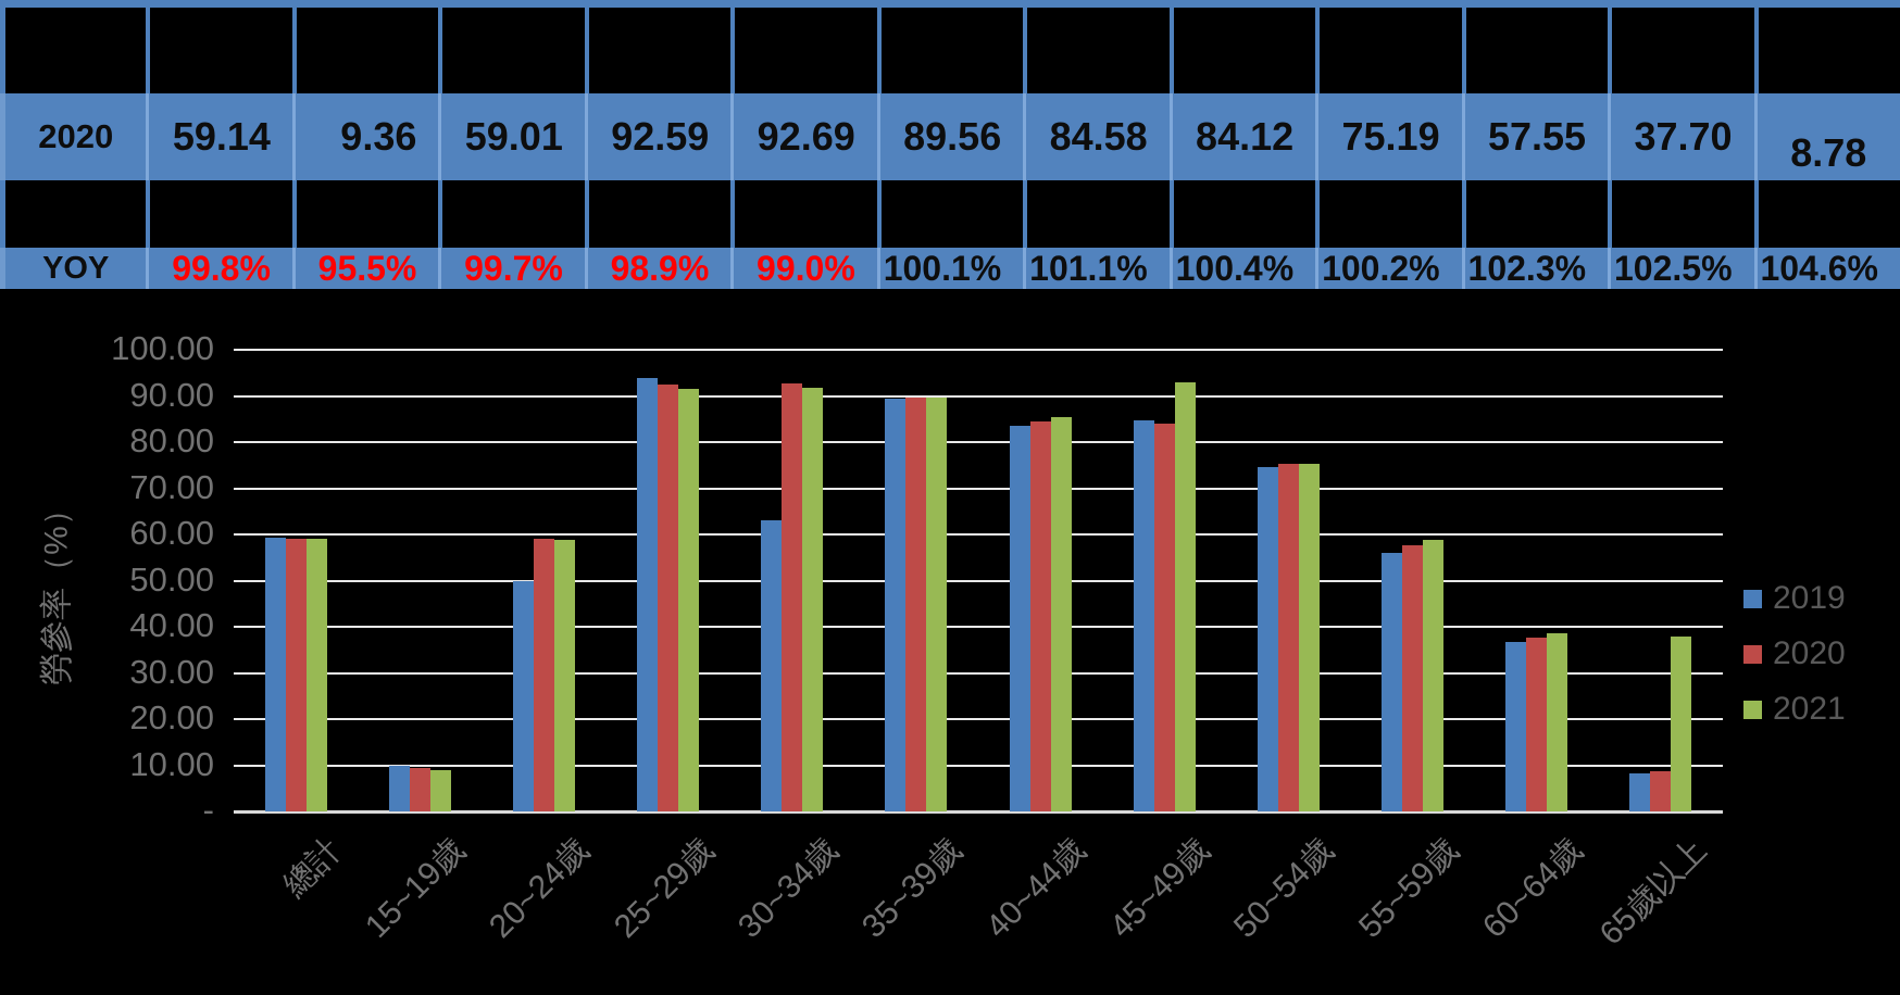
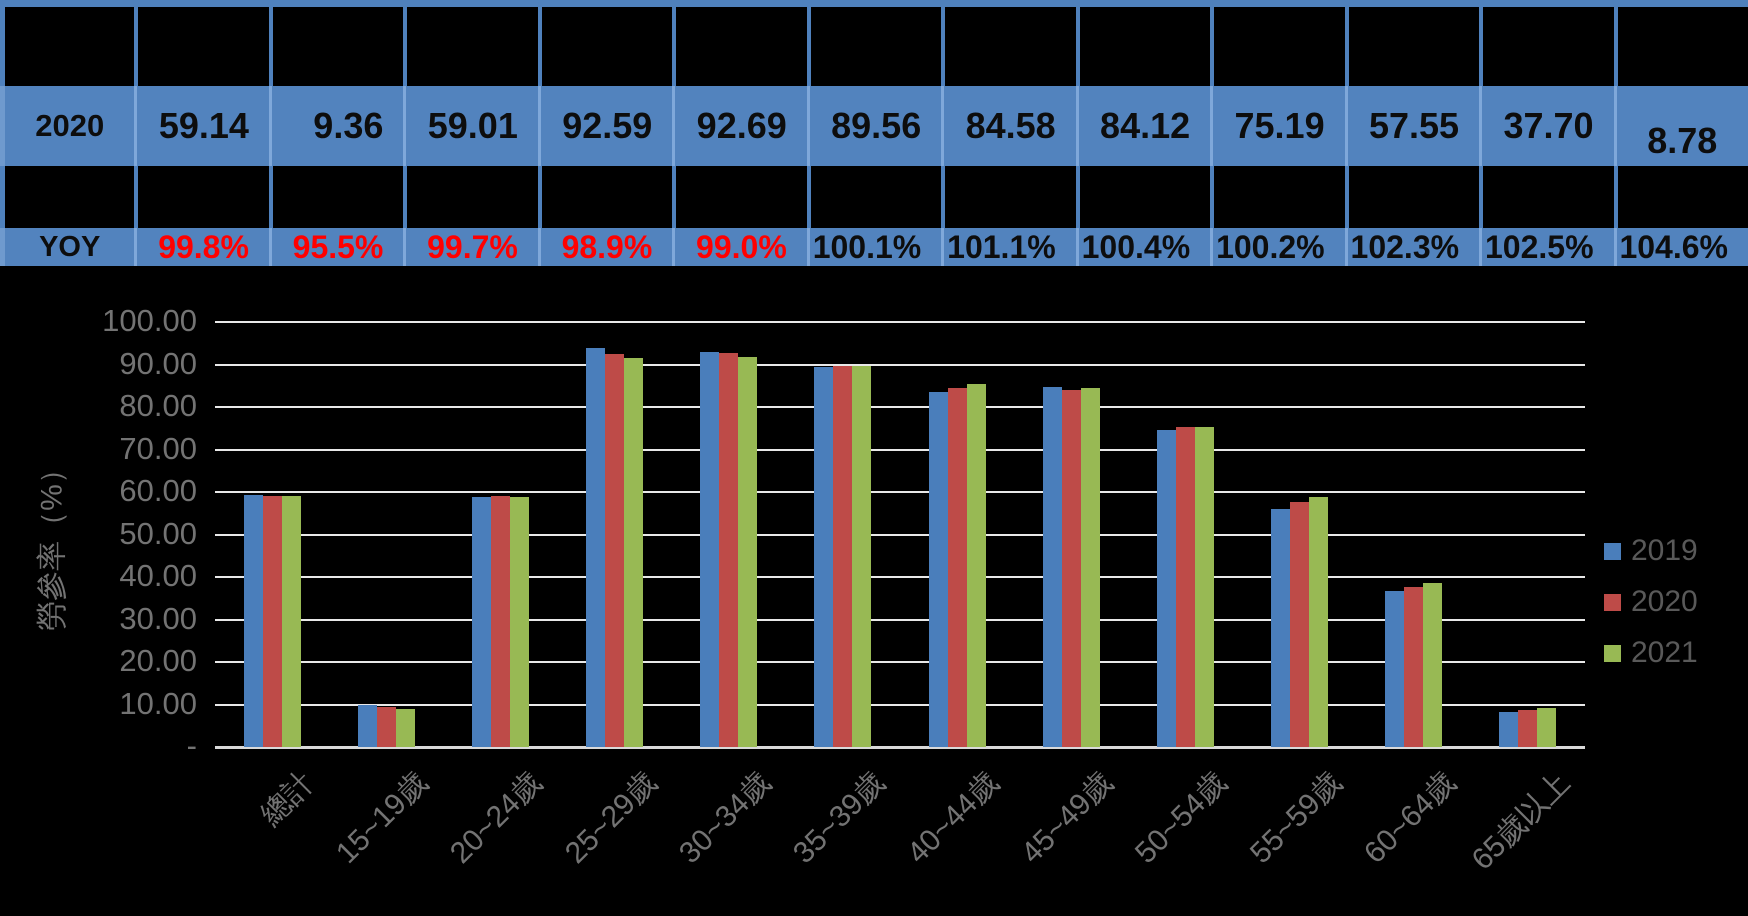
2019/20~24歲: 50 -> 59
2019/30~34歲: 63 -> 93
2021/45~49歲: 93 -> 84
2021/65歲以上: 38 -> 9
